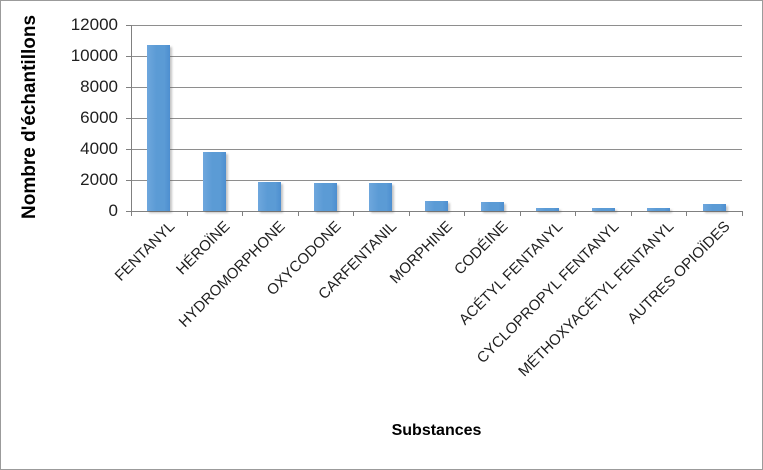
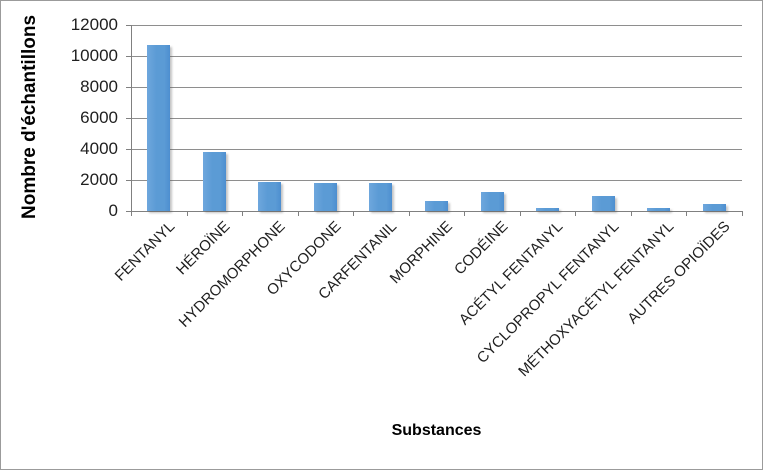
CODÉINE: 600 -> 1200
CYCLOPROPYL FENTANYL: 200 -> 1000
